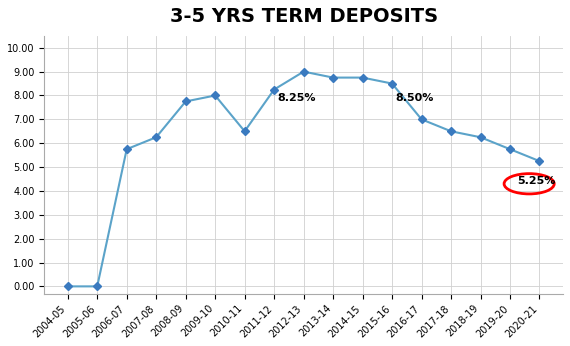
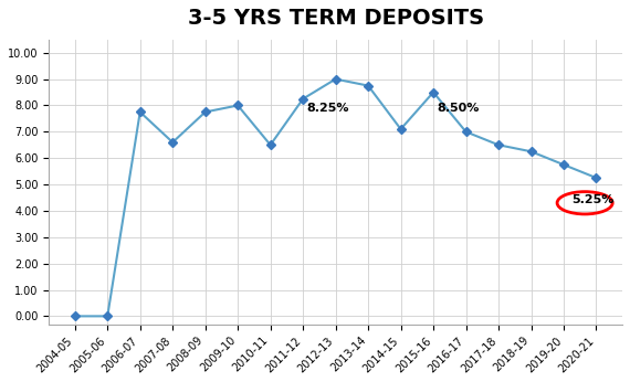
2006-07: 5.75 -> 7.75
2007-08: 6.25 -> 6.60
2014-15: 8.75 -> 7.10
